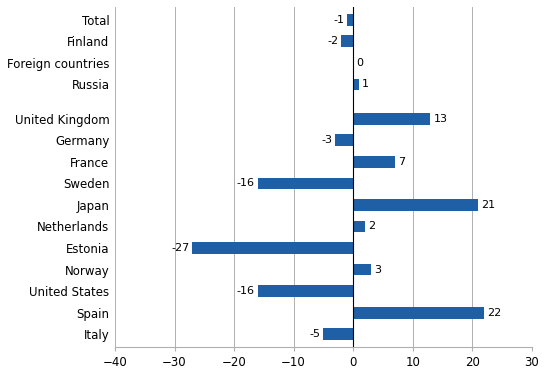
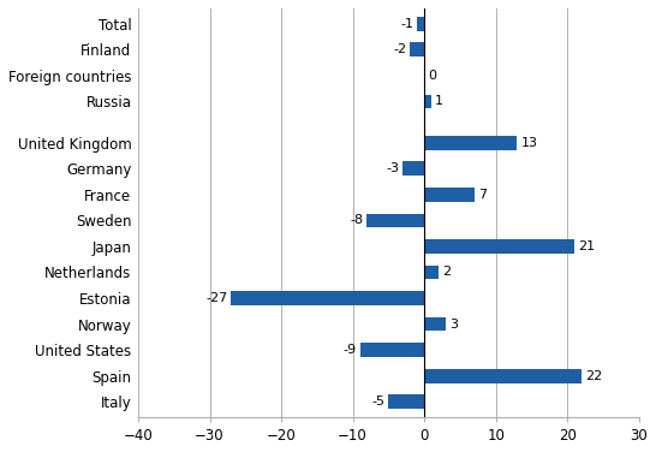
Sweden: -16 -> -8
United States: -16 -> -9
